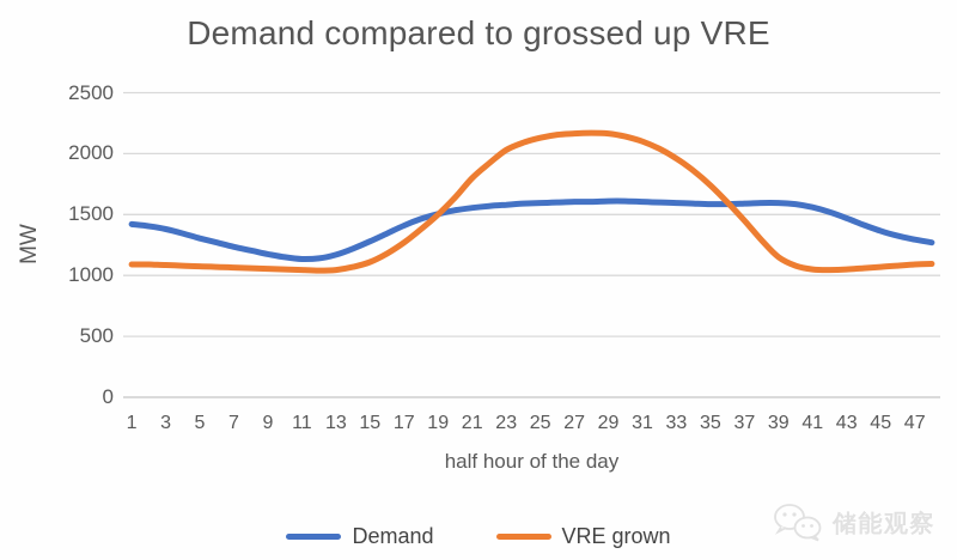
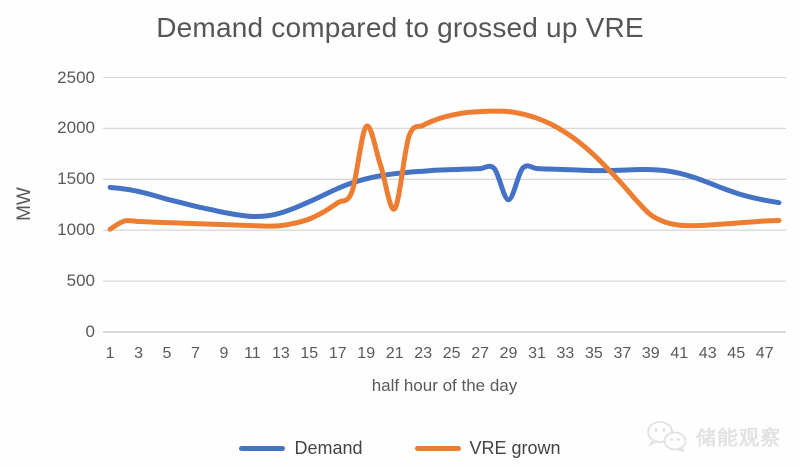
VRE grown/1: 1090 -> 1010
VRE grown/19: 1500 -> 2020
VRE grown/21: 1800 -> 1210
Demand/29: 1610 -> 1300
